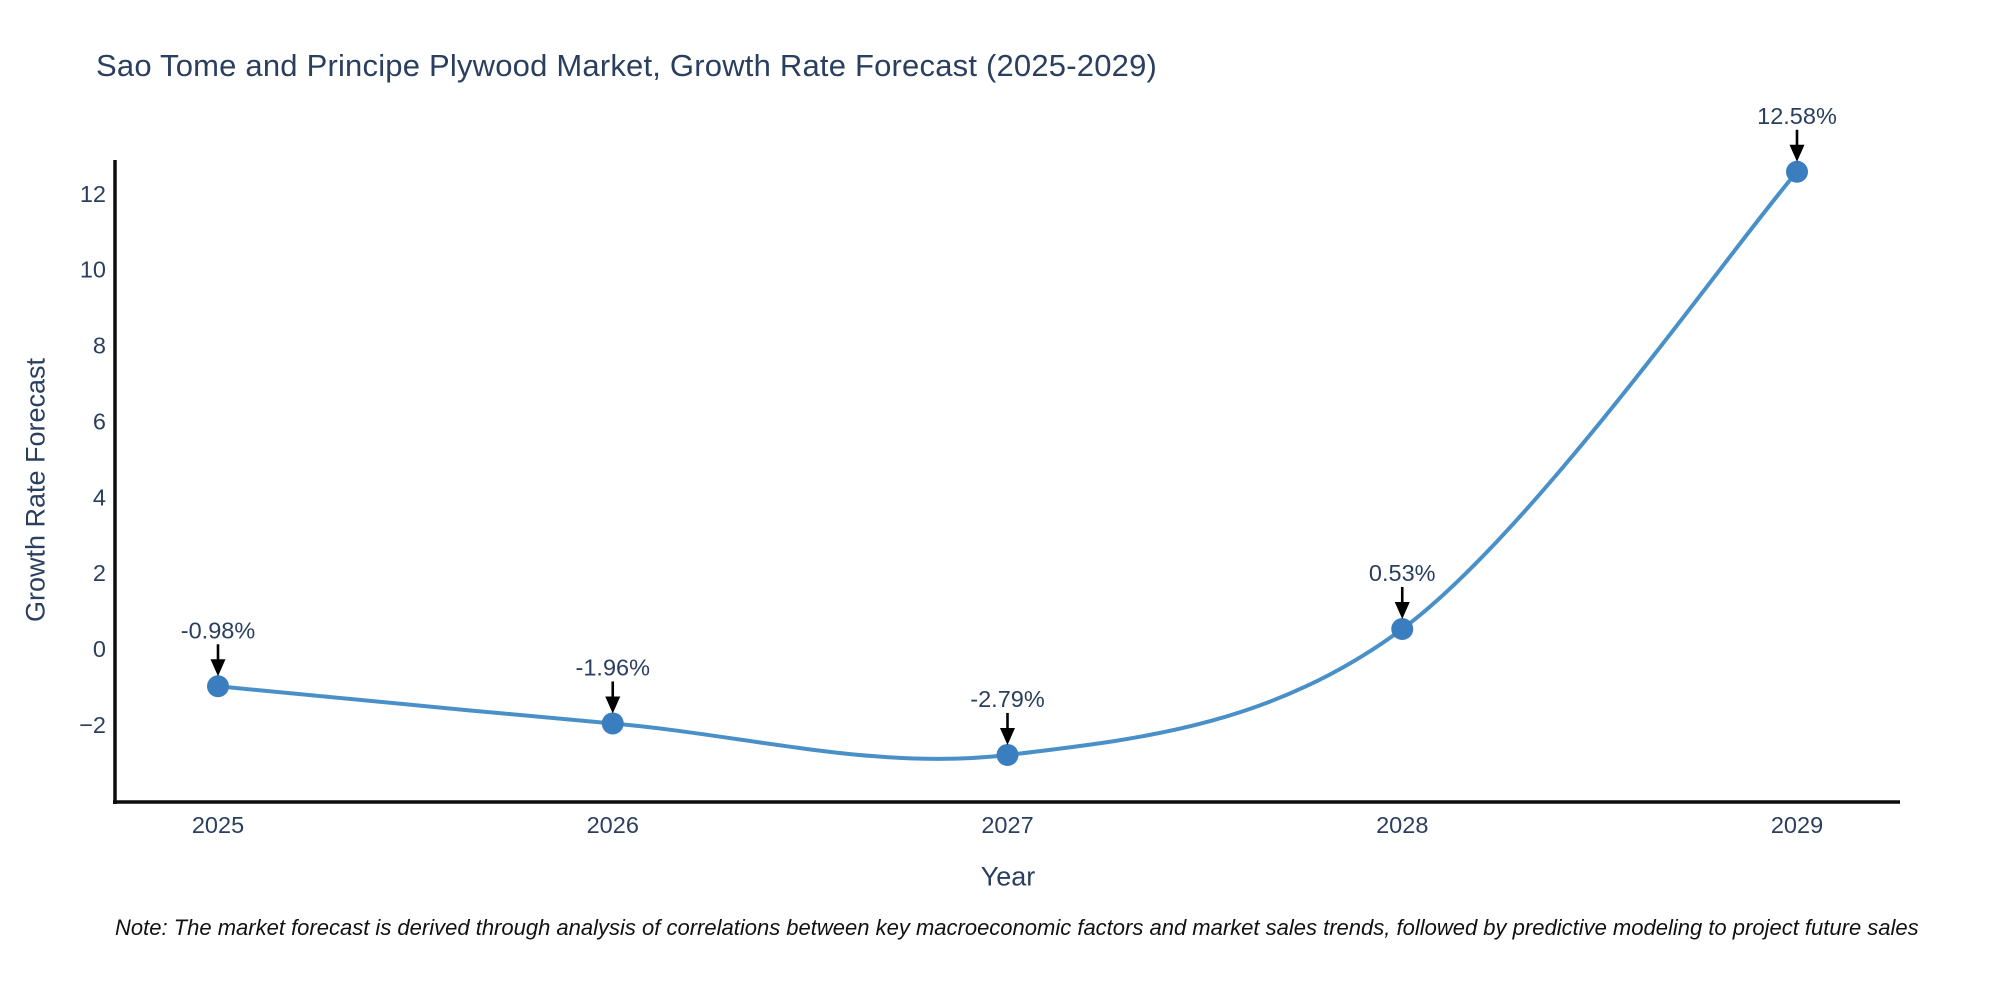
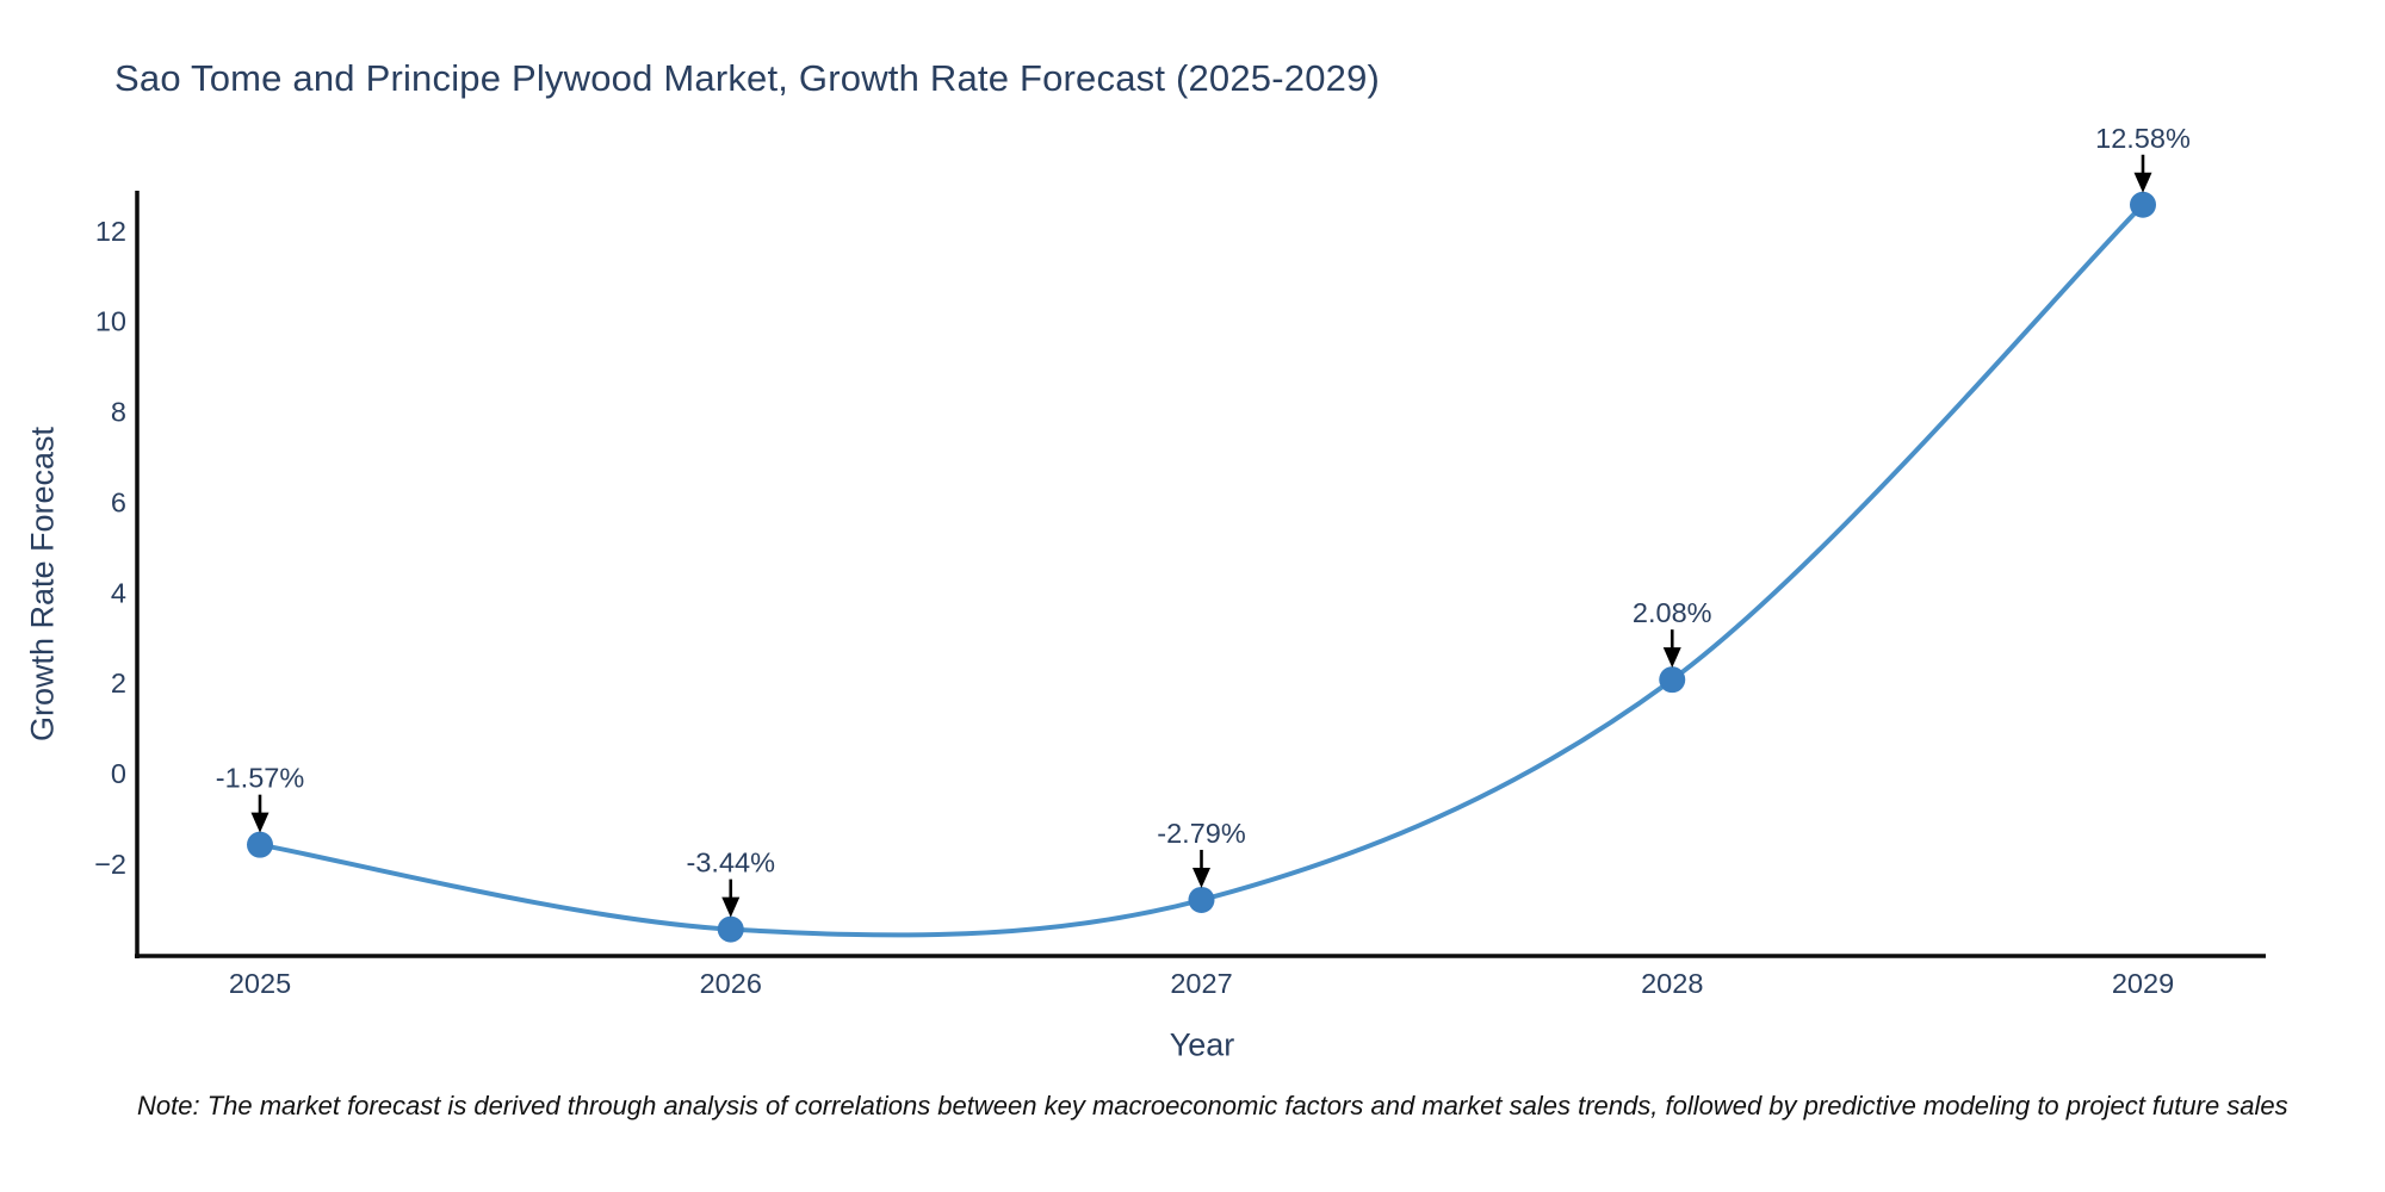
2025: -0.98% -> -1.57%
2026: -1.96% -> -3.44%
2028: 0.53% -> 2.08%
